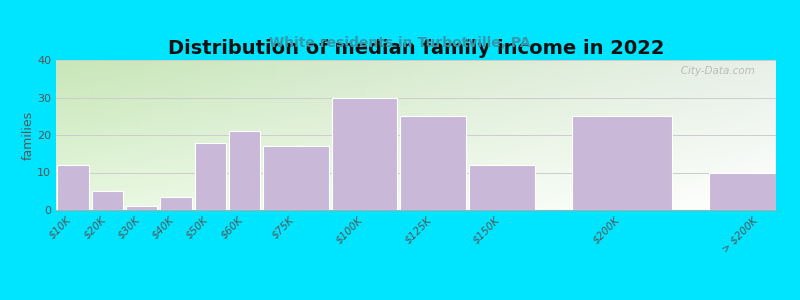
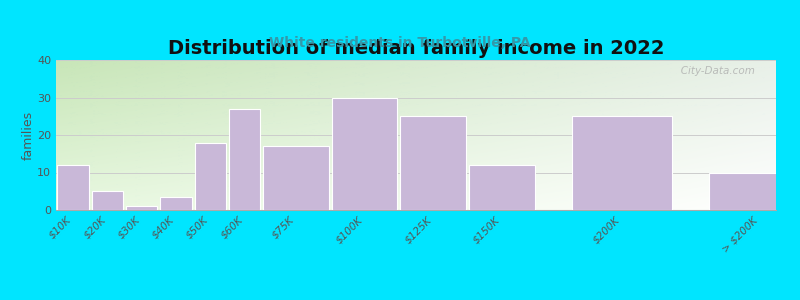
$60K: 21.0 -> 27.0
